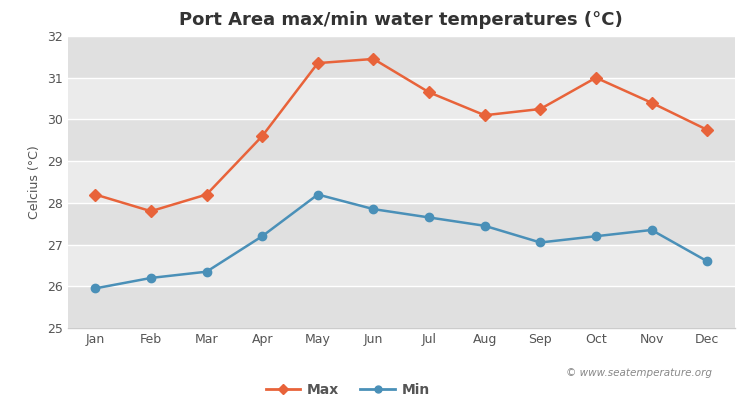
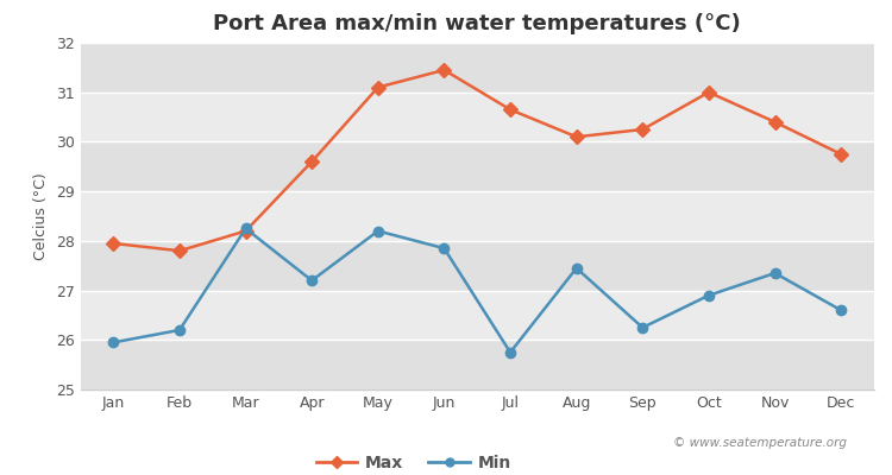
Max/Jan: 28.20 -> 27.95
Min/Mar: 26.35 -> 28.25
Max/May: 31.35 -> 31.10
Min/Jul: 27.65 -> 25.75
Min/Sep: 27.05 -> 26.25
Min/Oct: 27.20 -> 26.90
